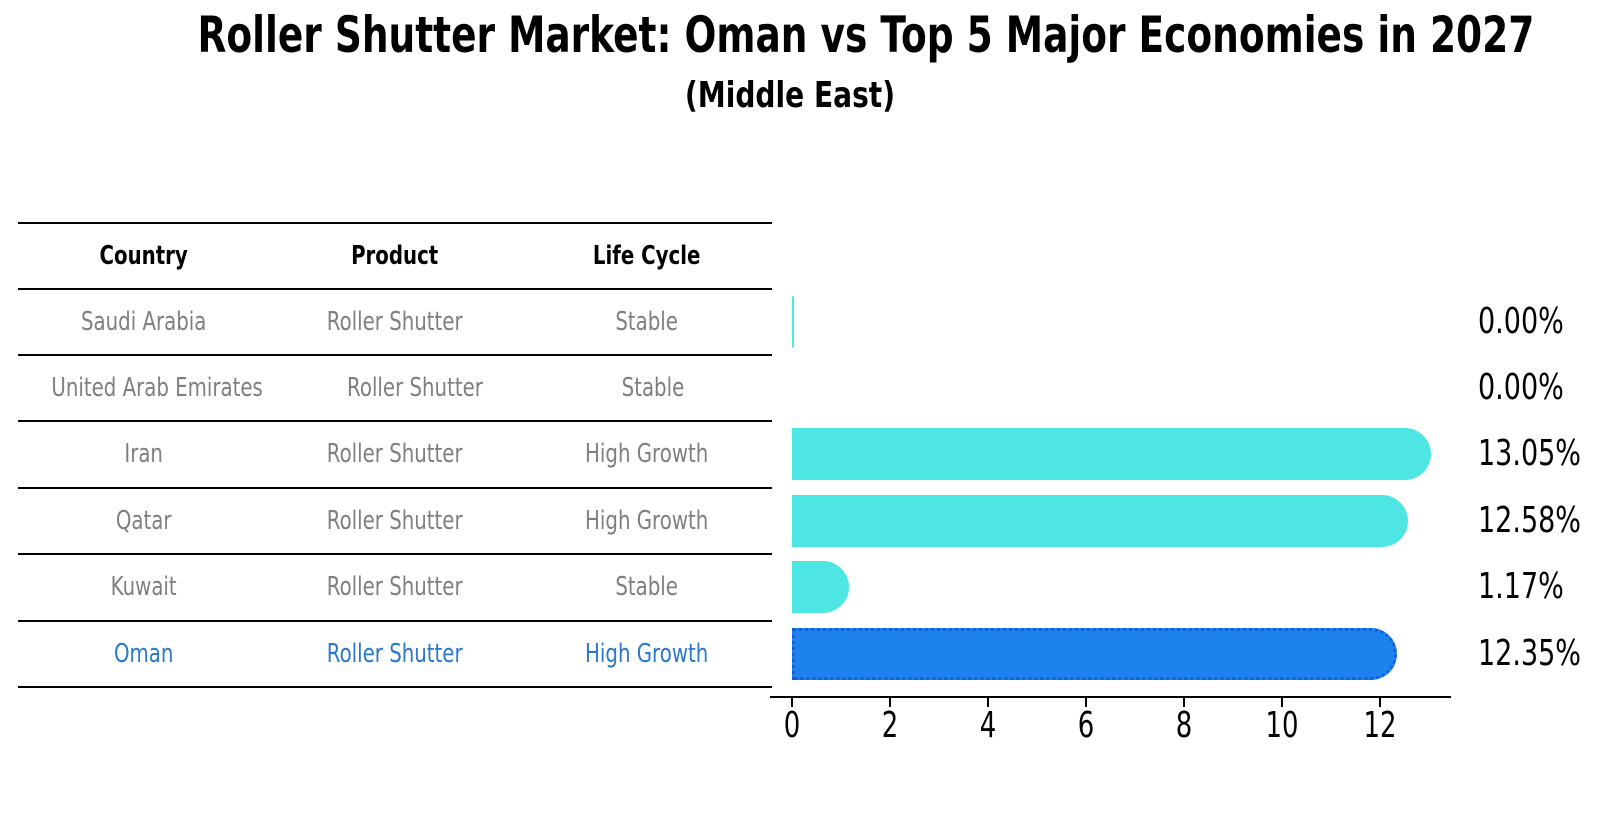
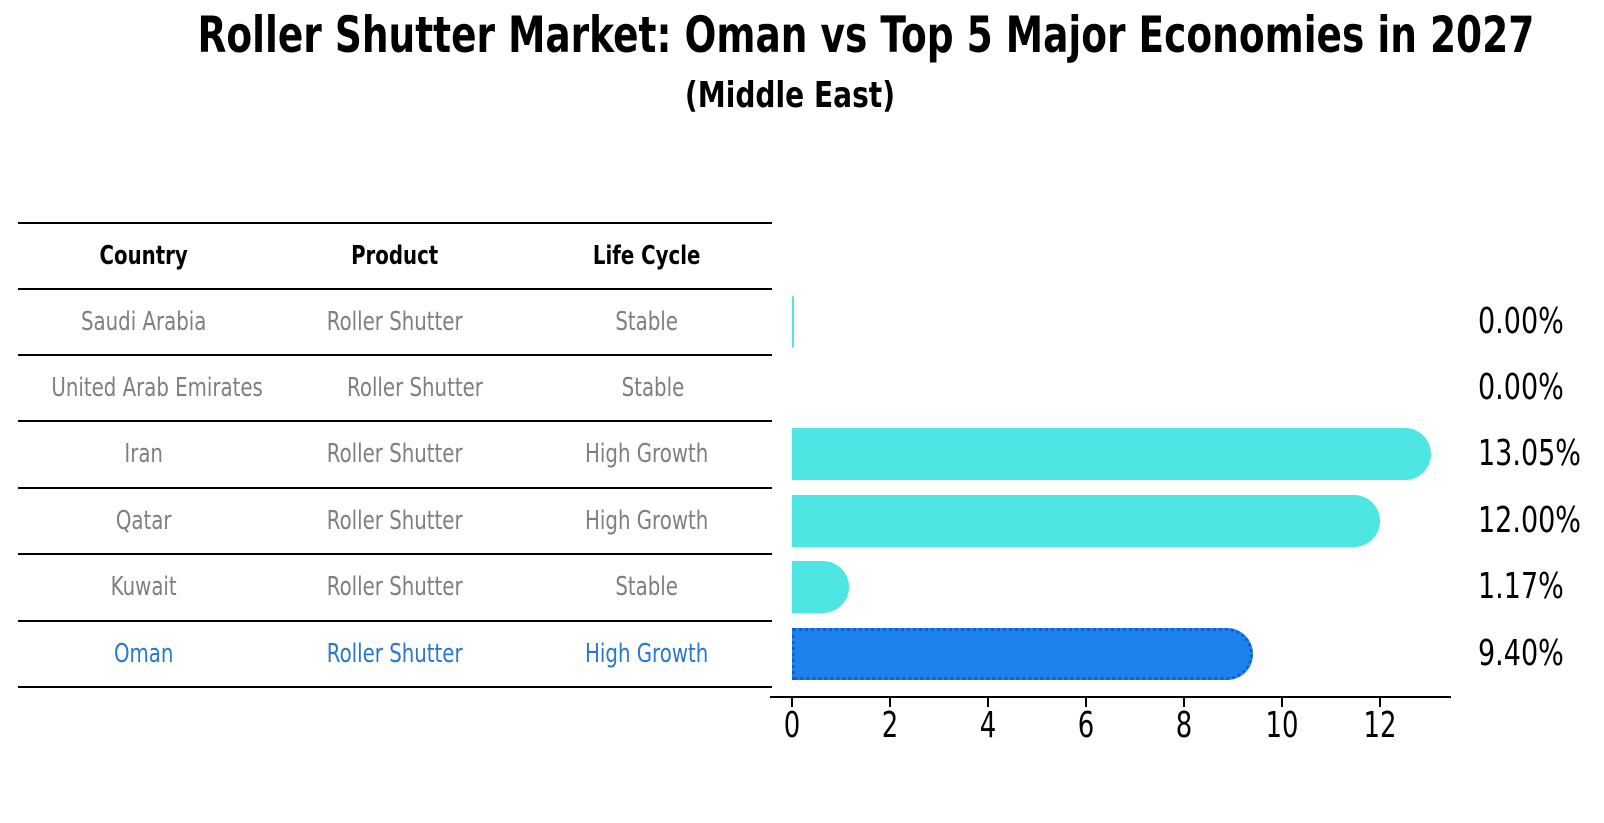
Qatar: 12.58% -> 12.00%
Oman: 12.35% -> 9.40%
